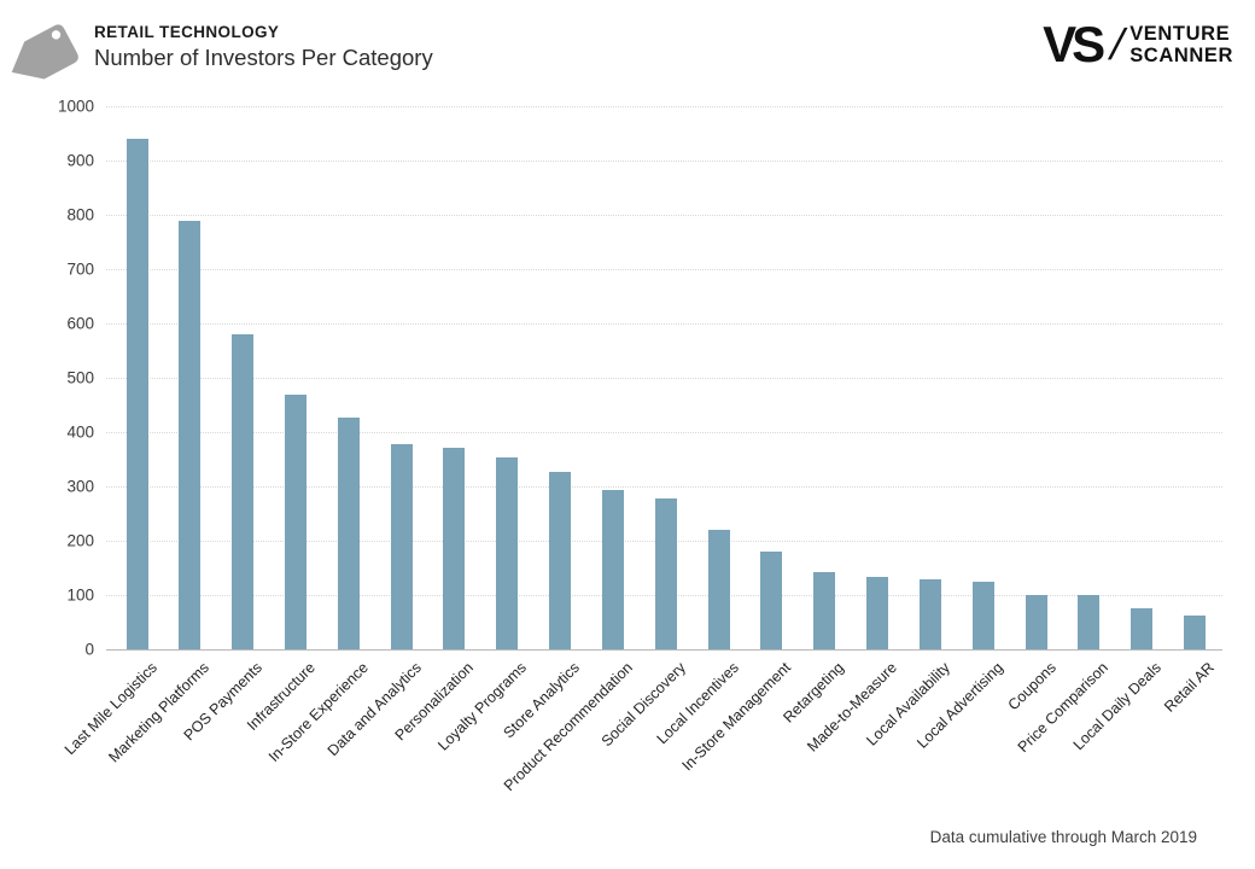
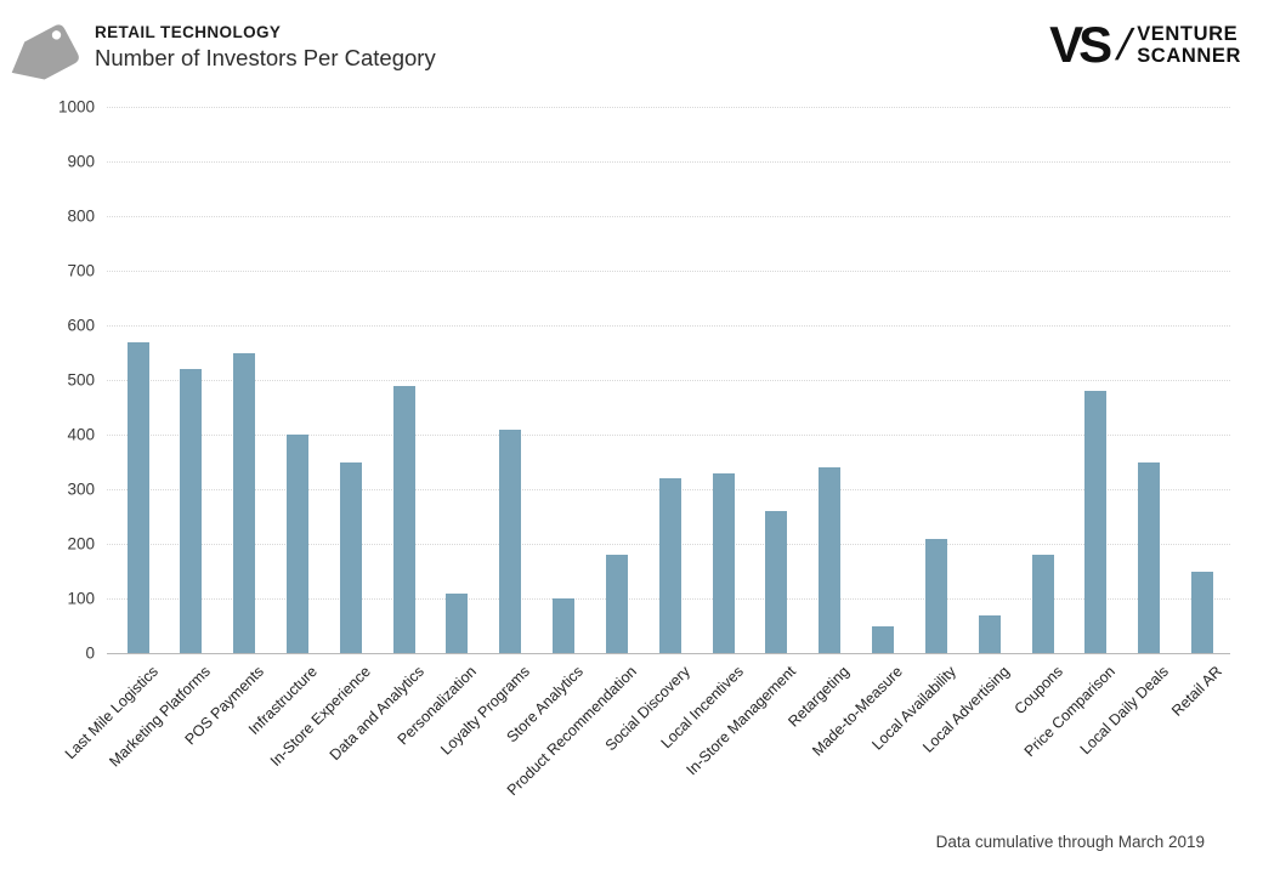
Last Mile Logistics: 940 -> 570
Marketing Platforms: 790 -> 520
POS Payments: 580 -> 550
Infrastructure: 470 -> 400
In-Store Experience: 430 -> 350
Data and Analytics: 380 -> 490
Personalization: 370 -> 110
Loyalty Programs: 350 -> 410
Store Analytics: 330 -> 100
Product Recommendation: 290 -> 180
Social Discovery: 280 -> 320
Local Incentives: 220 -> 330
In-Store Management: 180 -> 260
Retargeting: 140 -> 340
Made-to-Measure: 130 -> 50
Local Availability: 130 -> 210
Local Advertising: 120 -> 70
Coupons: 100 -> 180
Price Comparison: 100 -> 480
Local Daily Deals: 80 -> 350
Retail AR: 60 -> 150
